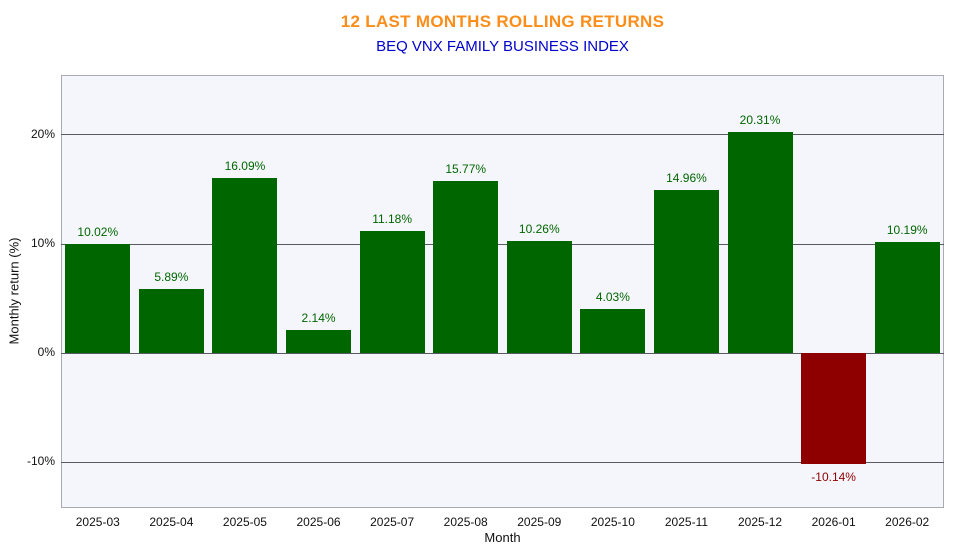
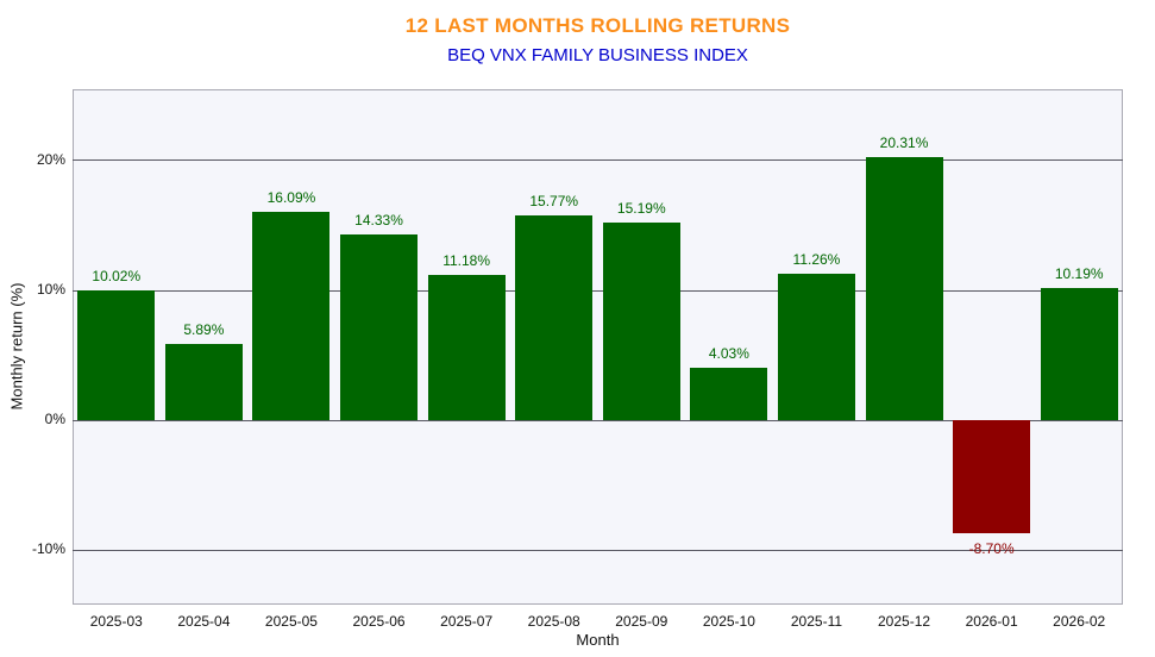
2025-06: 2.14% -> 14.33%
2025-09: 10.26% -> 15.19%
2025-11: 14.96% -> 11.26%
2026-01: -10.14% -> -8.70%
